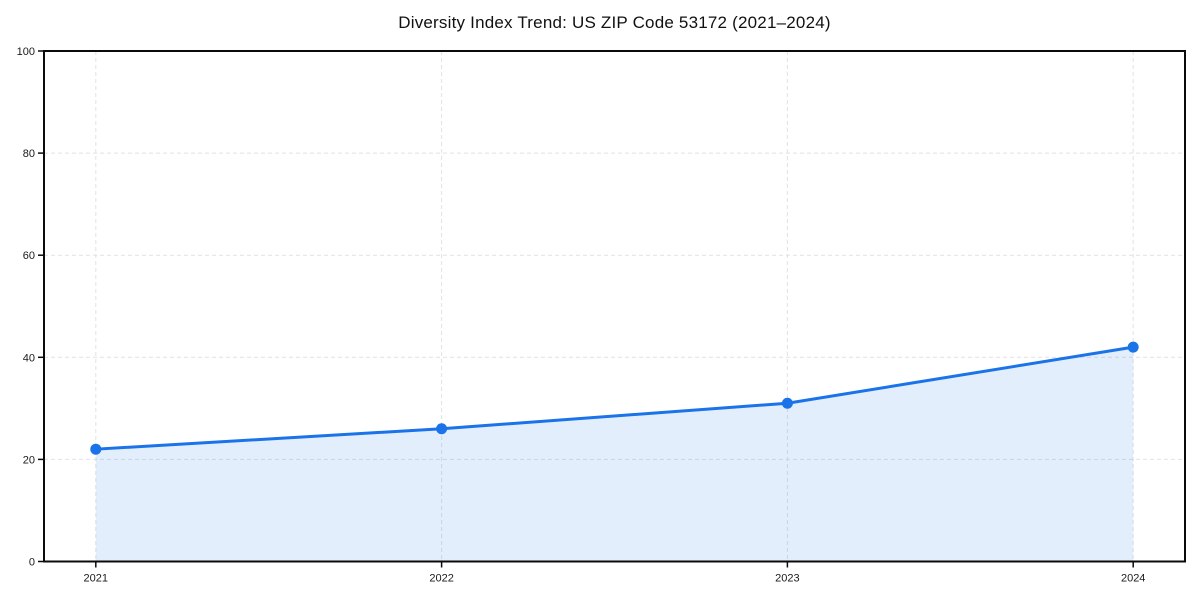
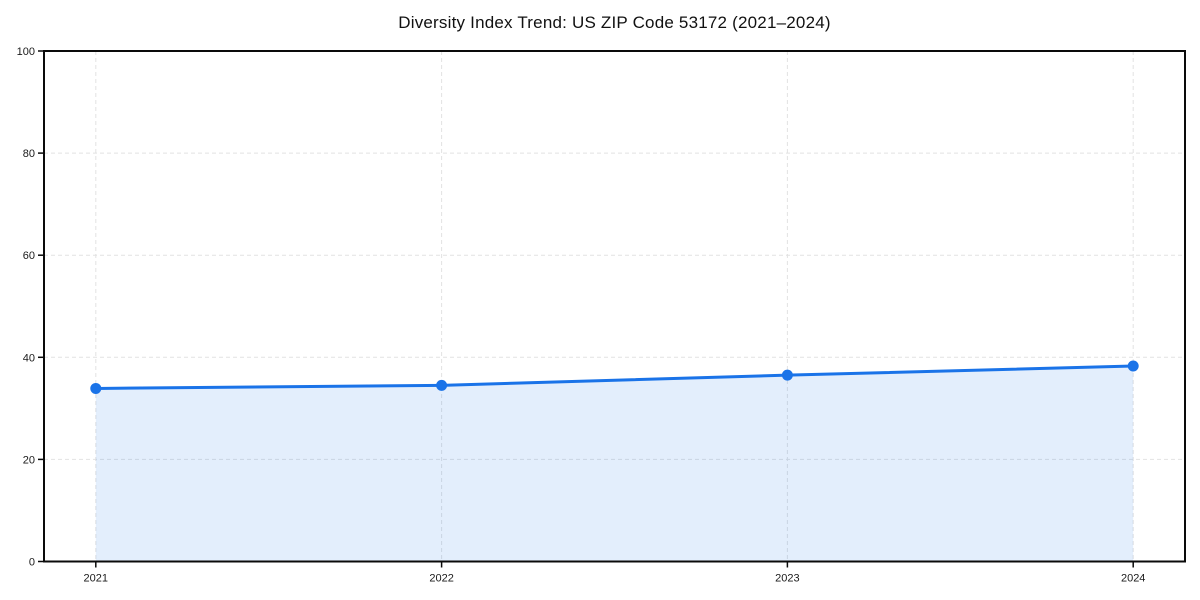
2021: 22 -> 34
2022: 26 -> 34
2023: 31 -> 36
2024: 42 -> 38
